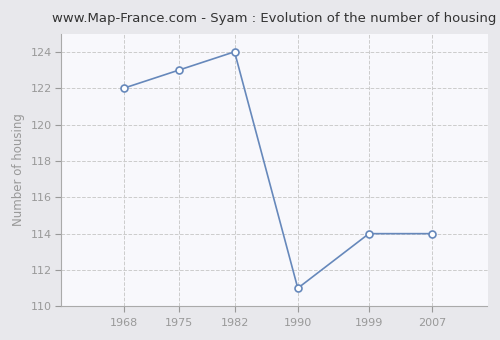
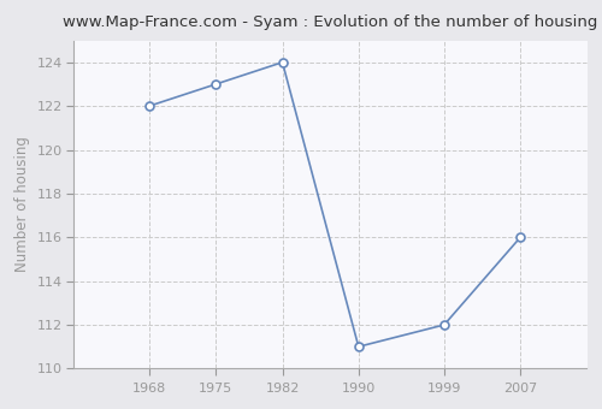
1999: 114 -> 112
2007: 114 -> 116
